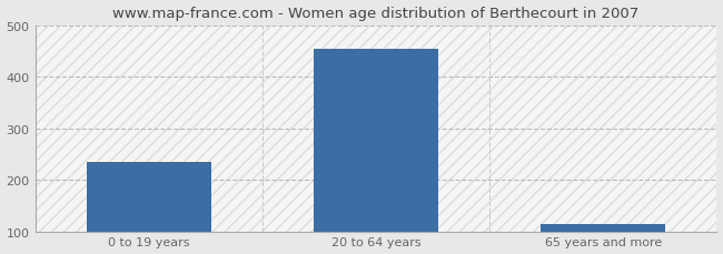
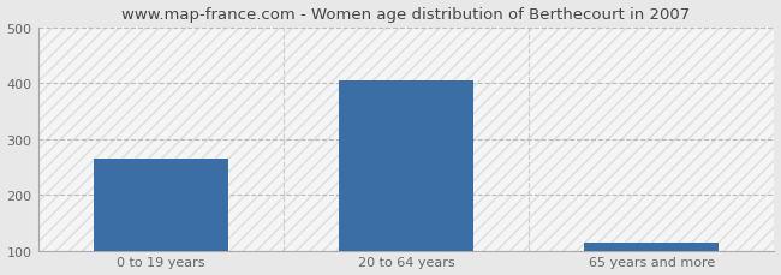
0 to 19 years: 235 -> 265
20 to 64 years: 455 -> 405
